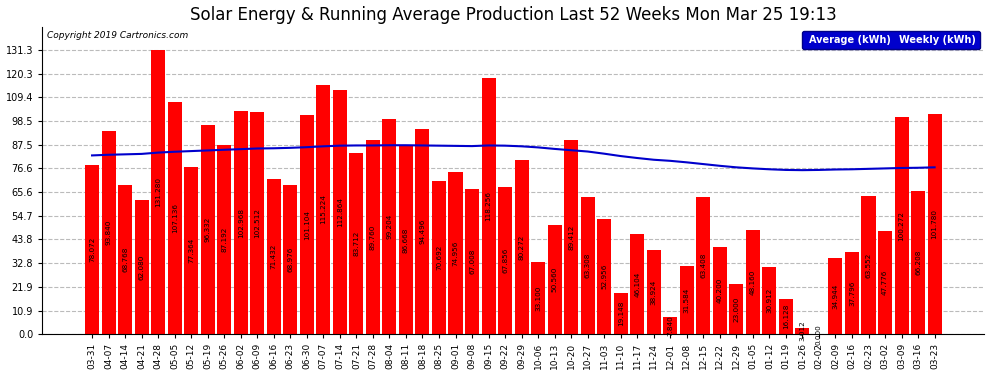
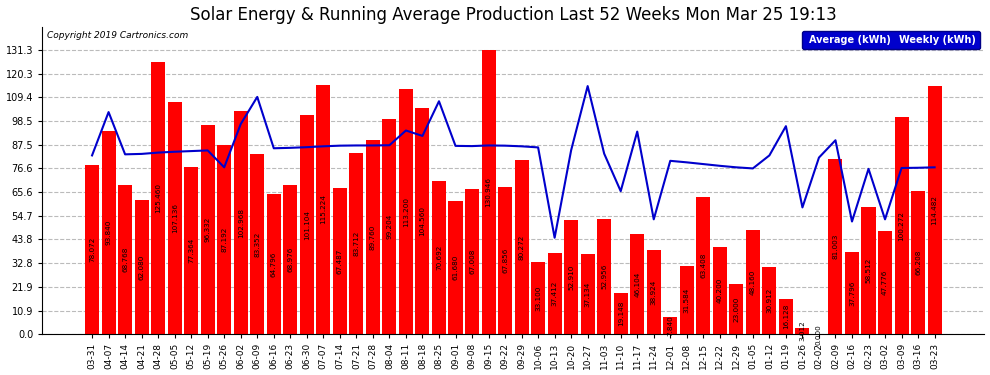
Average (kWh)/04-07: 82.8 -> 102.5
Weekly (kWh)/04-28: 131.280 -> 125.460
Average (kWh)/05-26: 85.1 -> 77.0
Average (kWh)/06-02: 85.4 -> 97.0
Weekly (kWh)/06-09: 102.512 -> 83.352
Average (kWh)/06-09: 85.7 -> 109.5
Weekly (kWh)/06-16: 71.432 -> 64.796
Weekly (kWh)/07-14: 112.864 -> 67.487
Weekly (kWh)/08-11: 86.668 -> 113.200
Average (kWh)/08-11: 87.2 -> 94.0
Weekly (kWh)/08-18: 94.496 -> 104.560
Average (kWh)/08-18: 87.1 -> 91.5
Average (kWh)/08-25: 87.0 -> 107.5
Weekly (kWh)/09-01: 74.956 -> 61.680
Weekly (kWh)/09-15: 118.256 -> 130.946
Weekly (kWh)/10-13: 50.560 -> 37.412
Average (kWh)/10-13: 85.5 -> 44.5
Weekly (kWh)/10-20: 89.412 -> 52.910
Weekly (kWh)/10-27: 63.308 -> 37.134
Average (kWh)/10-27: 84.3 -> 114.5
Average (kWh)/11-10: 82.2 -> 66.0
Average (kWh)/11-17: 81.3 -> 93.5
Average (kWh)/11-24: 80.5 -> 53.0
Average (kWh)/01-12: 76.1 -> 82.5
Average (kWh)/01-19: 75.8 -> 96.0
Average (kWh)/01-26: 75.7 -> 58.5
Average (kWh)/02-02: 75.8 -> 81.5
Weekly (kWh)/02-09: 34.944 -> 81.003
Average (kWh)/02-09: 76.0 -> 89.5
Average (kWh)/02-16: 76.1 -> 52.0
Weekly (kWh)/02-23: 63.552 -> 58.512
Average (kWh)/03-02: 76.5 -> 53.0
Weekly (kWh)/03-23: 101.780 -> 114.482
